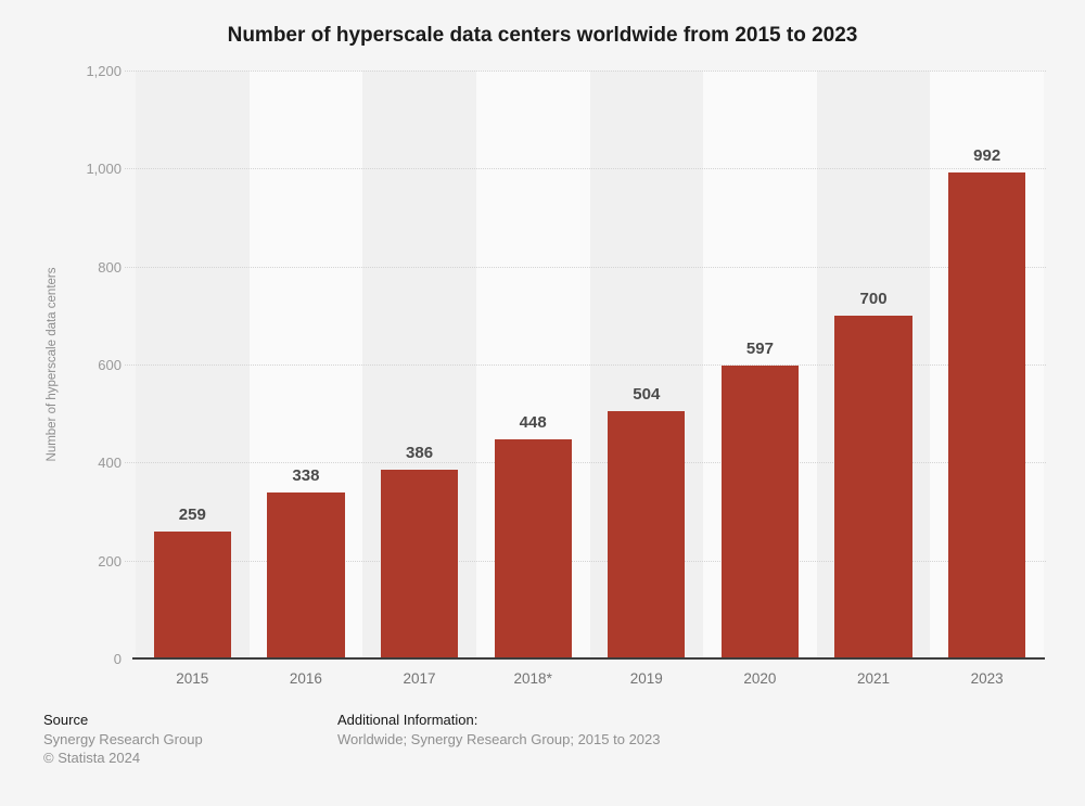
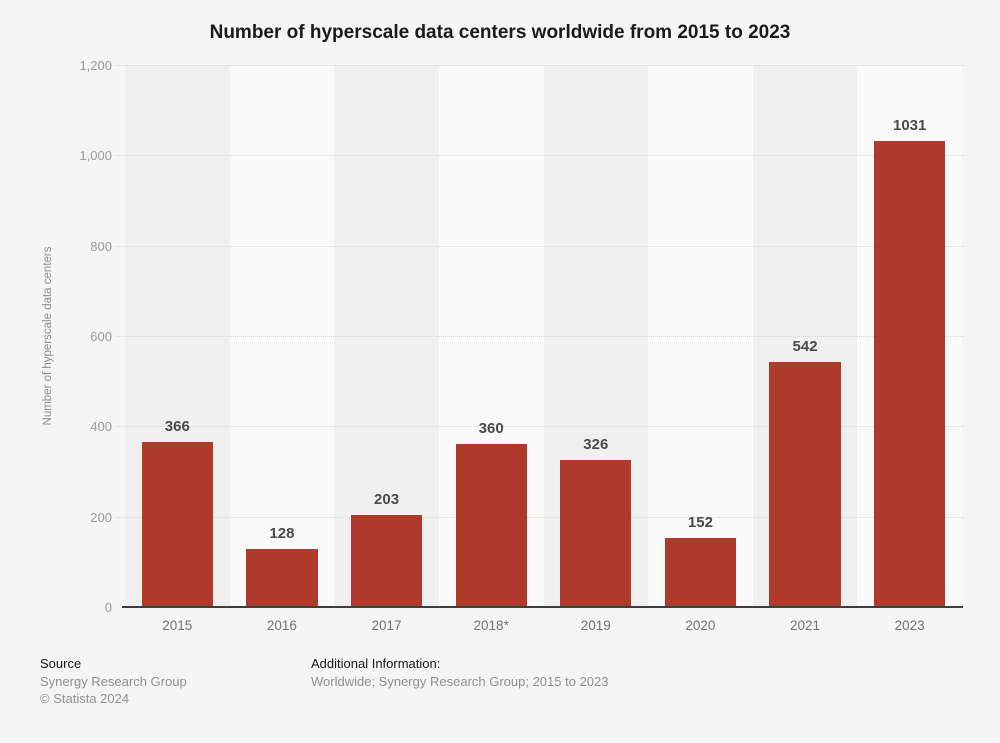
2015: 259 -> 366
2016: 338 -> 128
2017: 386 -> 203
2018*: 448 -> 360
2019: 504 -> 326
2020: 597 -> 152
2021: 700 -> 542
2023: 992 -> 1031
